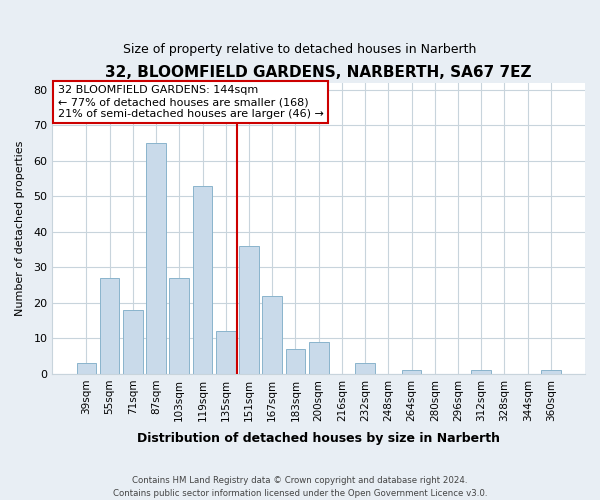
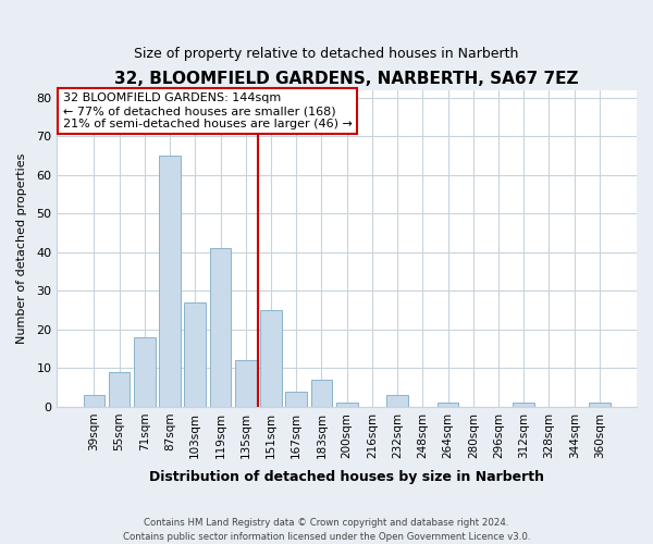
55sqm: 27 -> 9
119sqm: 53 -> 41
151sqm: 36 -> 25
167sqm: 22 -> 4
200sqm: 9 -> 1
